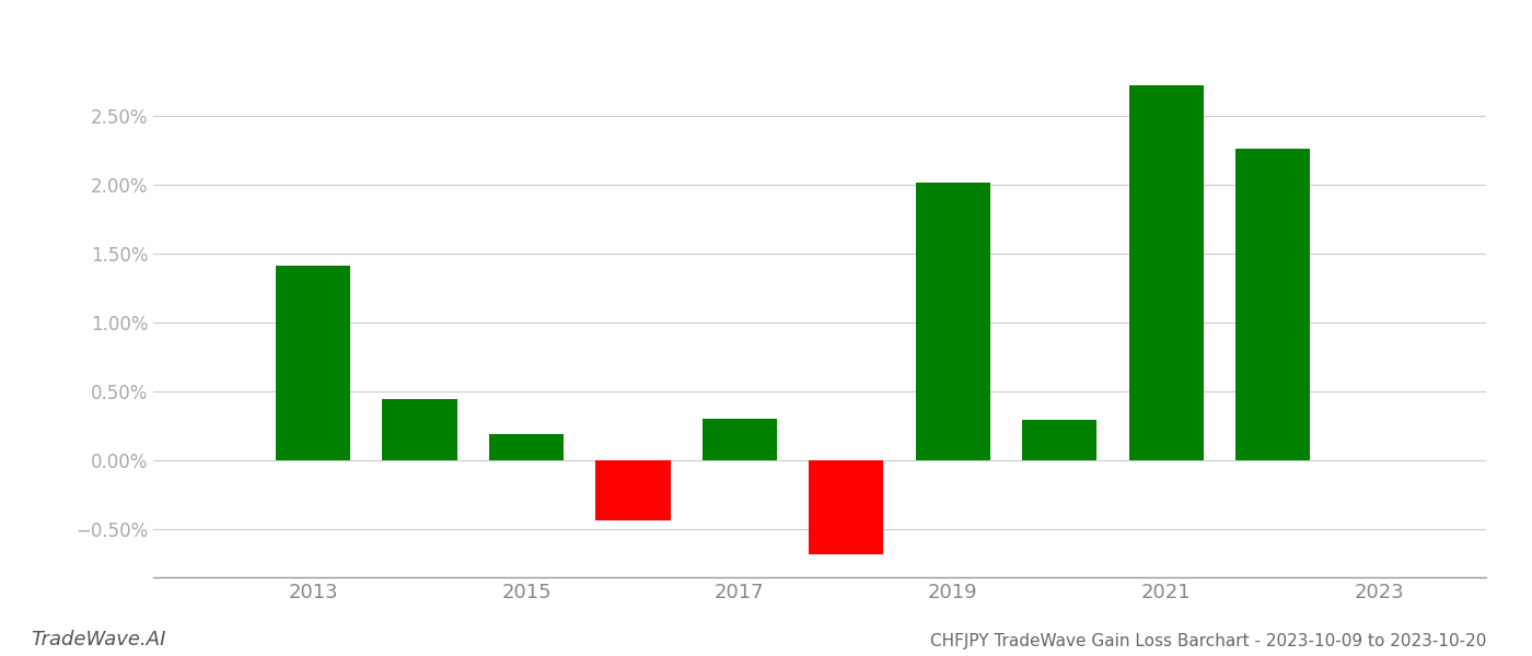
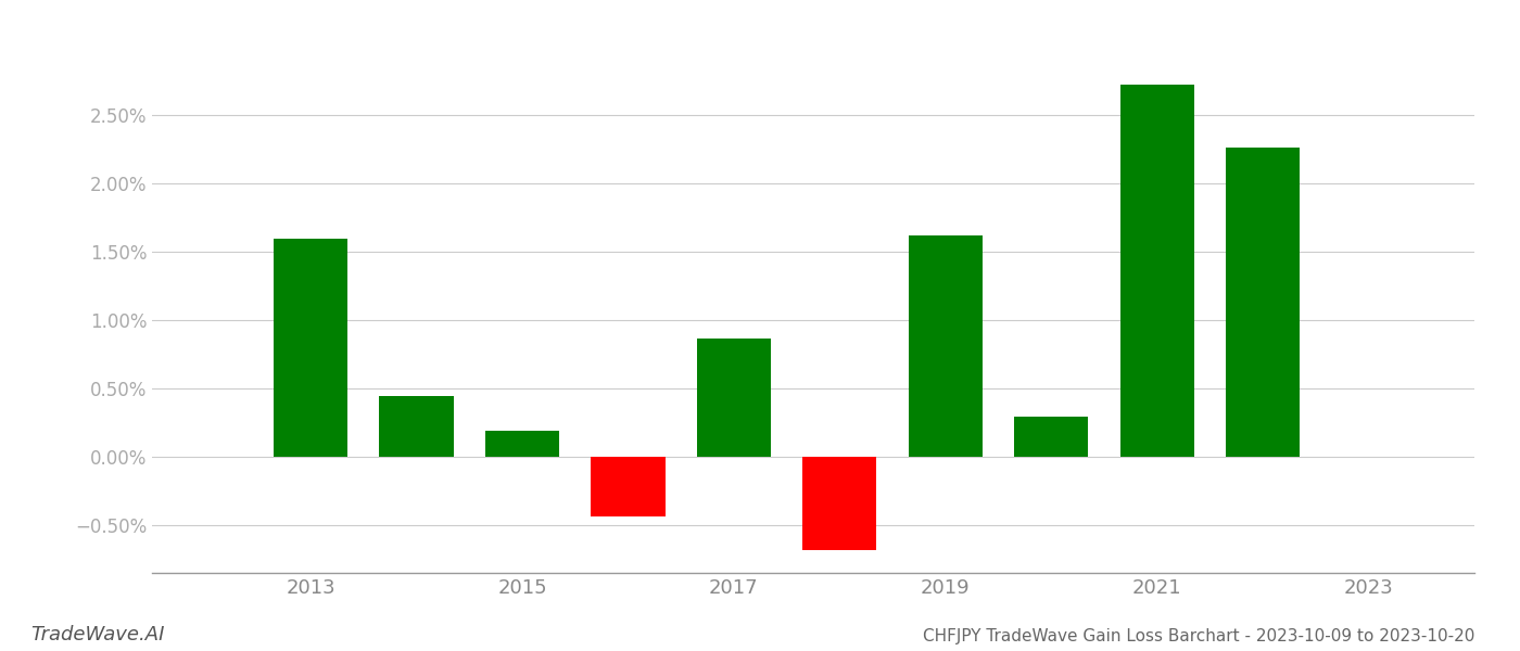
2013: 1.41% -> 1.59%
2017: 0.30% -> 0.86%
2019: 2.01% -> 1.62%
